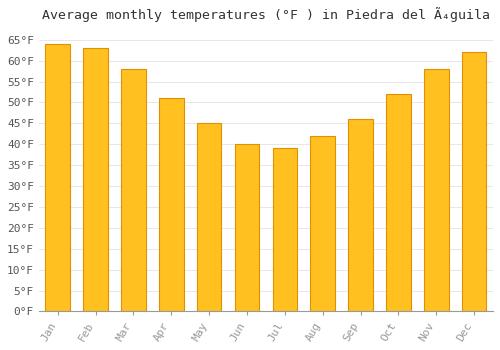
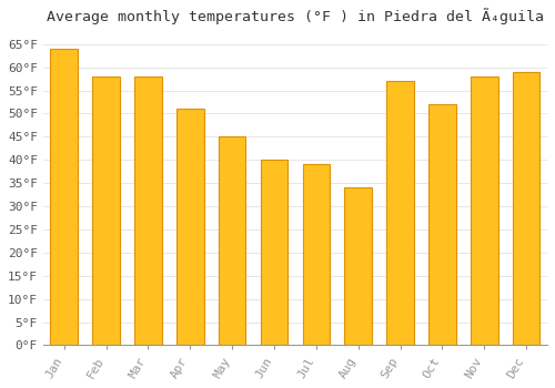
Feb: 63°F -> 58°F
Aug: 42°F -> 34°F
Sep: 46°F -> 57°F
Dec: 62°F -> 59°F
